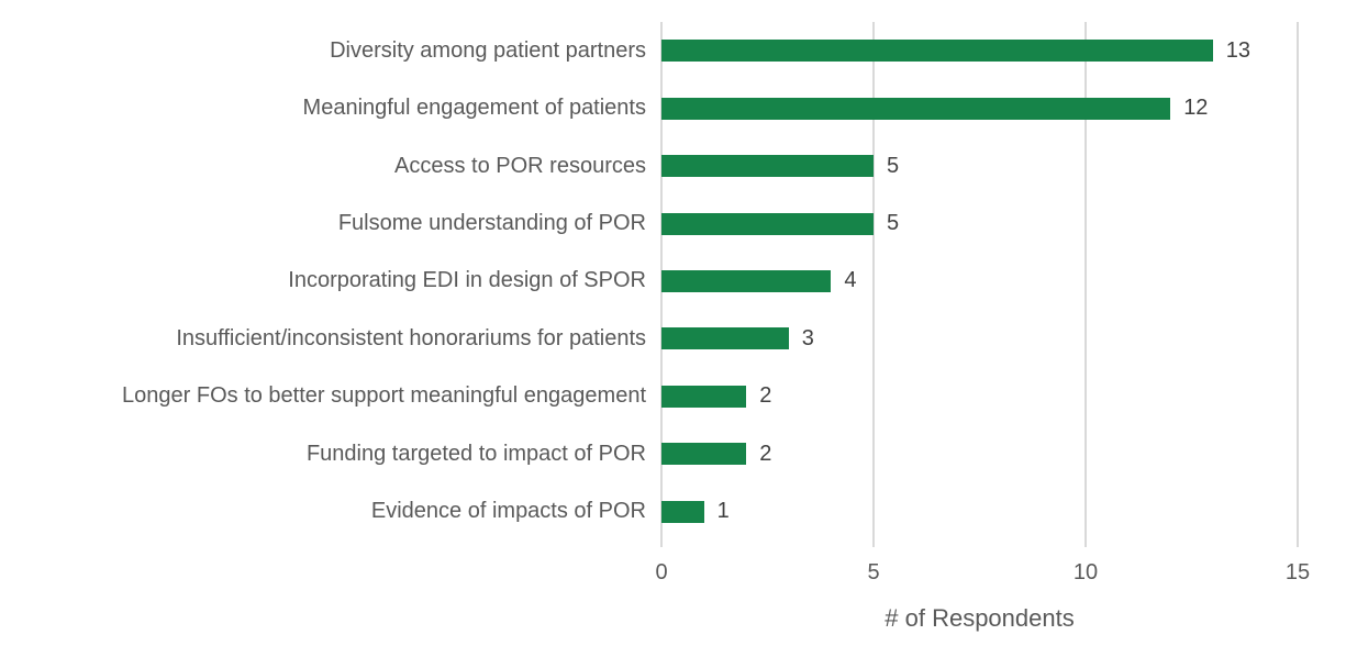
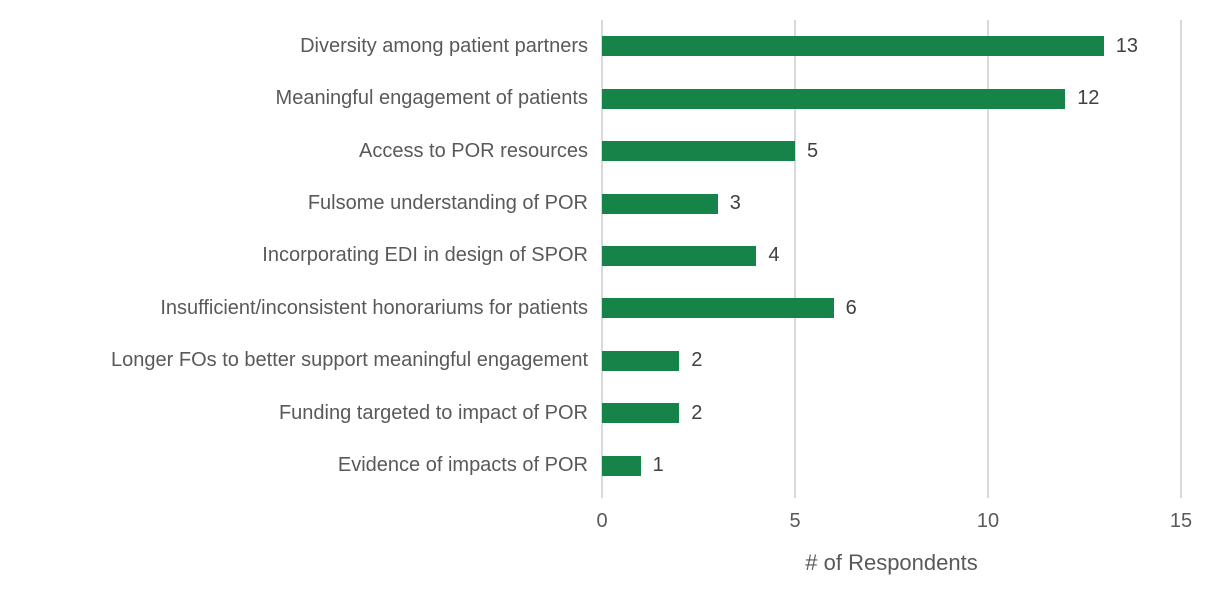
Fulsome understanding of POR: 5 -> 3
Insufficient/inconsistent honorariums for patients: 3 -> 6
